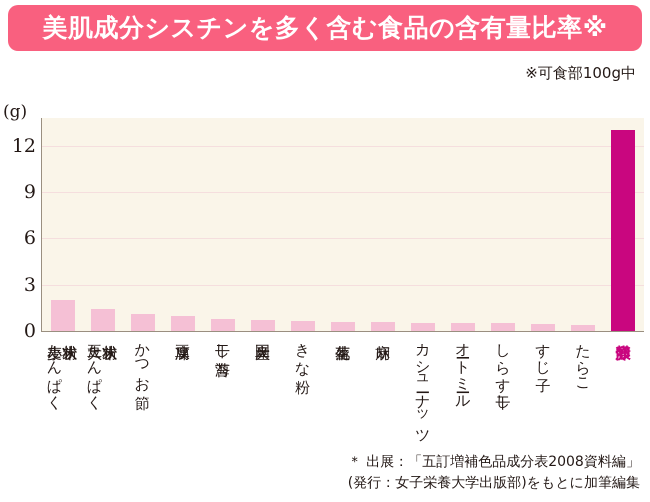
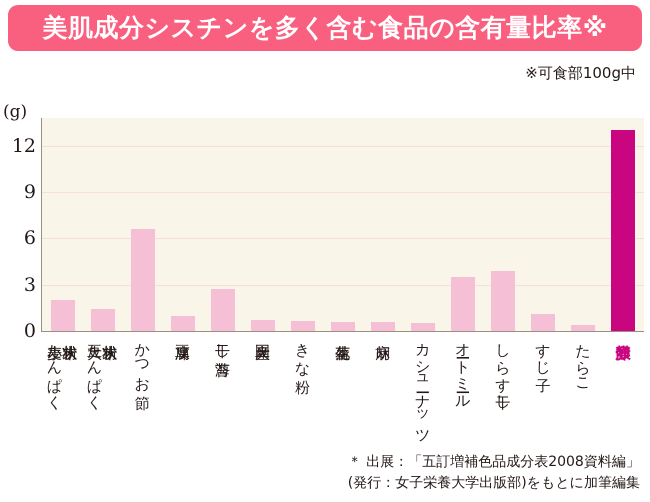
かつお節: 1.1 -> 6.6
干し海苔: 0.8 -> 2.7
オートミール: 0.5 -> 3.5
しらす干し: 0.5 -> 3.9
すじ子: 0.5 -> 1.1
